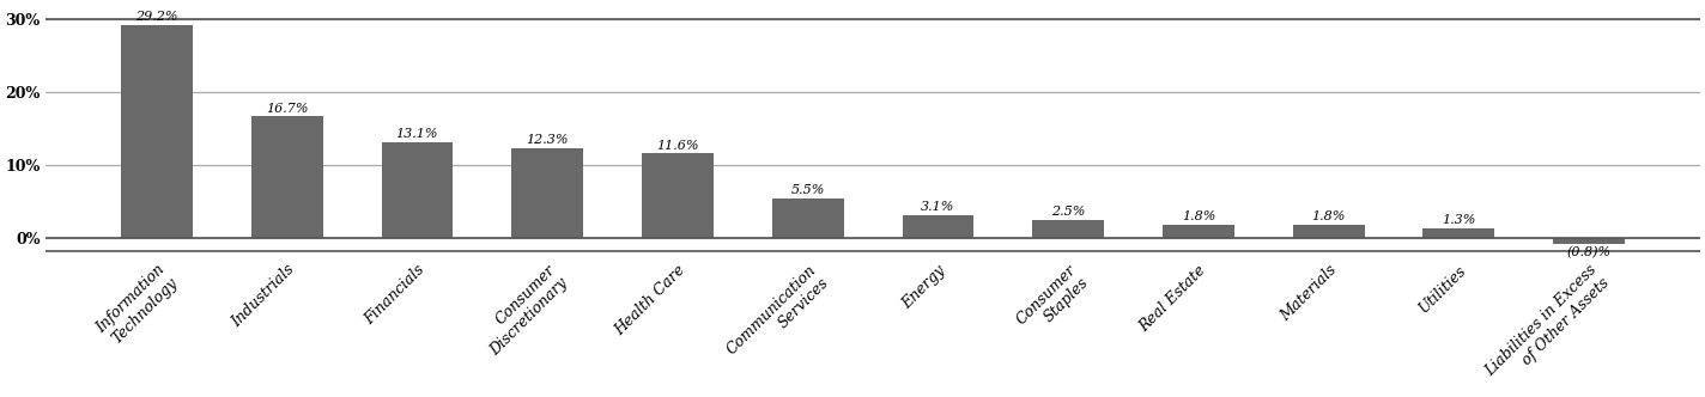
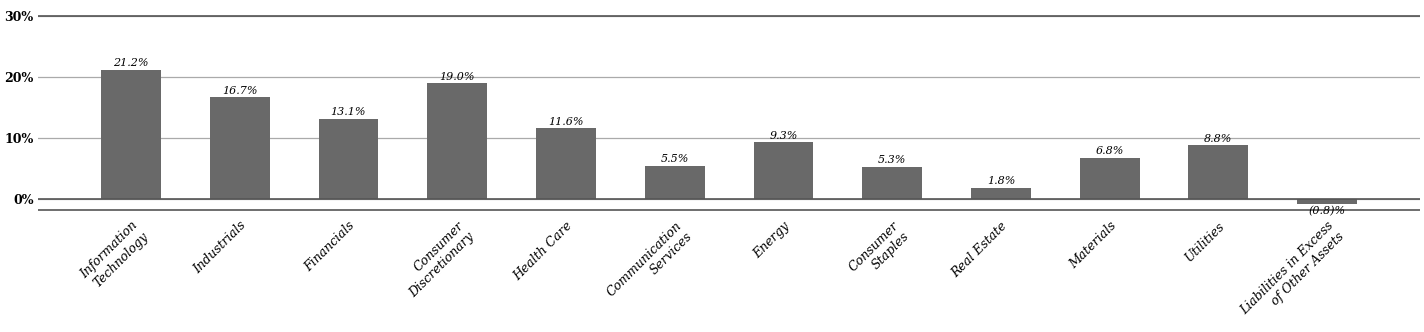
Information Technology: 29.2% -> 21.2%
Consumer Discretionary: 12.3% -> 19.0%
Energy: 3.1% -> 9.3%
Consumer Staples: 2.5% -> 5.3%
Materials: 1.8% -> 6.8%
Utilities: 1.3% -> 8.8%
